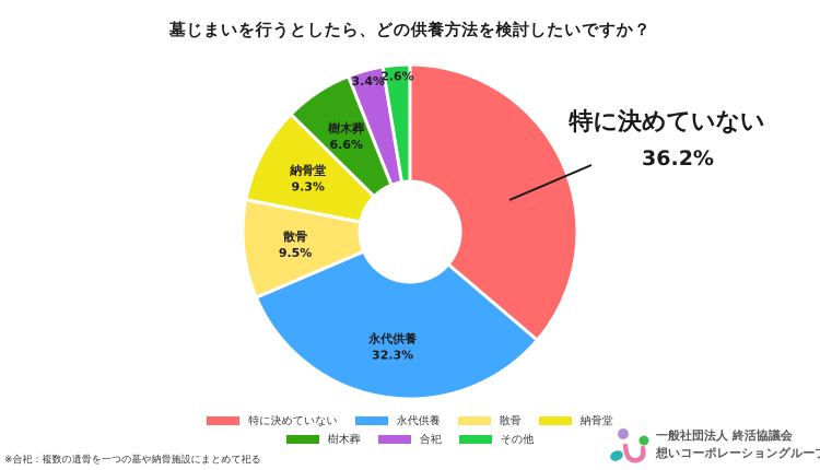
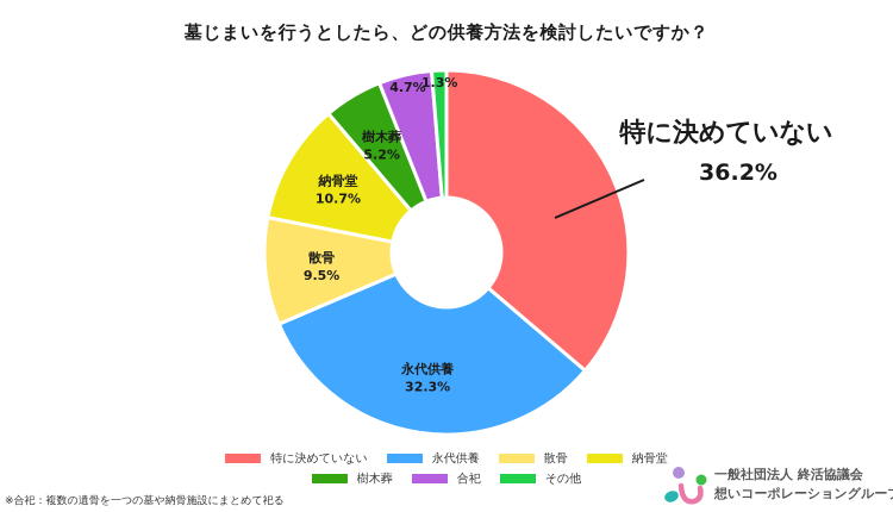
納骨堂: 9.3% -> 10.7%
樹木葬: 6.6% -> 5.2%
合祀: 3.4% -> 4.7%
その他: 2.6% -> 1.3%
